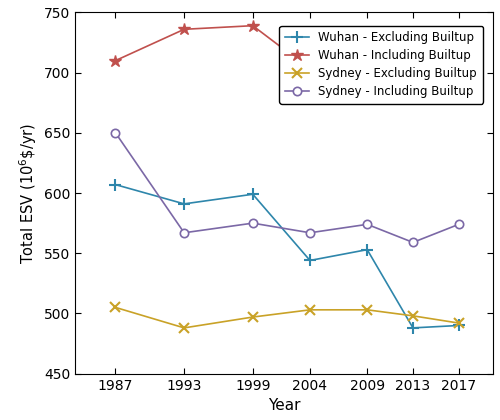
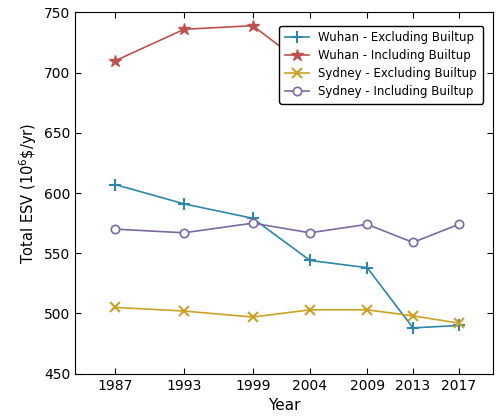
Sydney - Including Builtup/1987: 650 -> 570
Sydney - Excluding Builtup/1993: 488 -> 502
Wuhan - Excluding Builtup/1999: 599 -> 579
Wuhan - Excluding Builtup/2009: 553 -> 538
